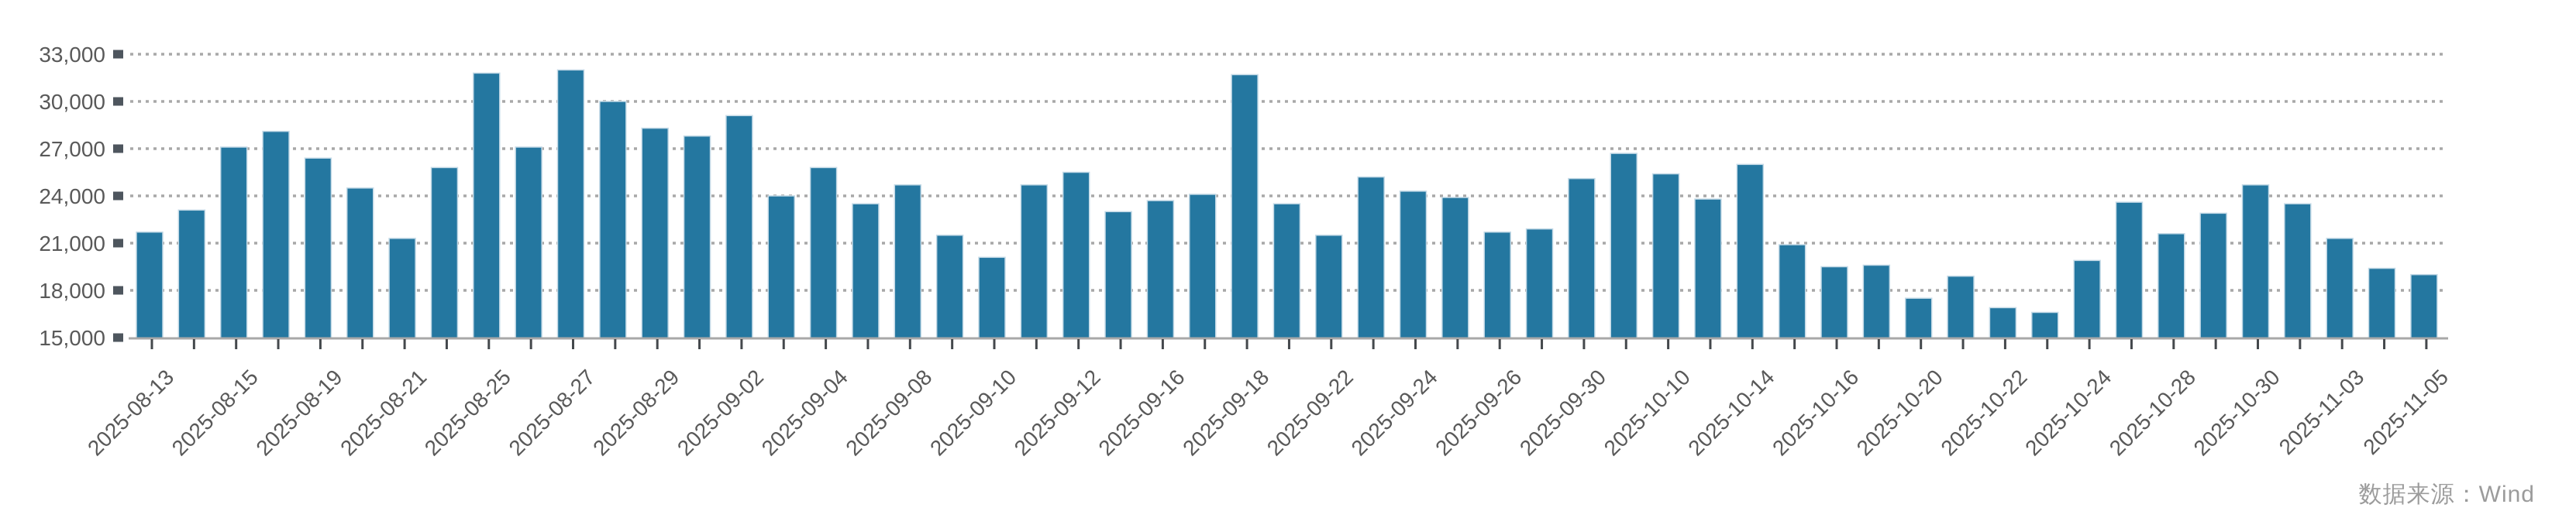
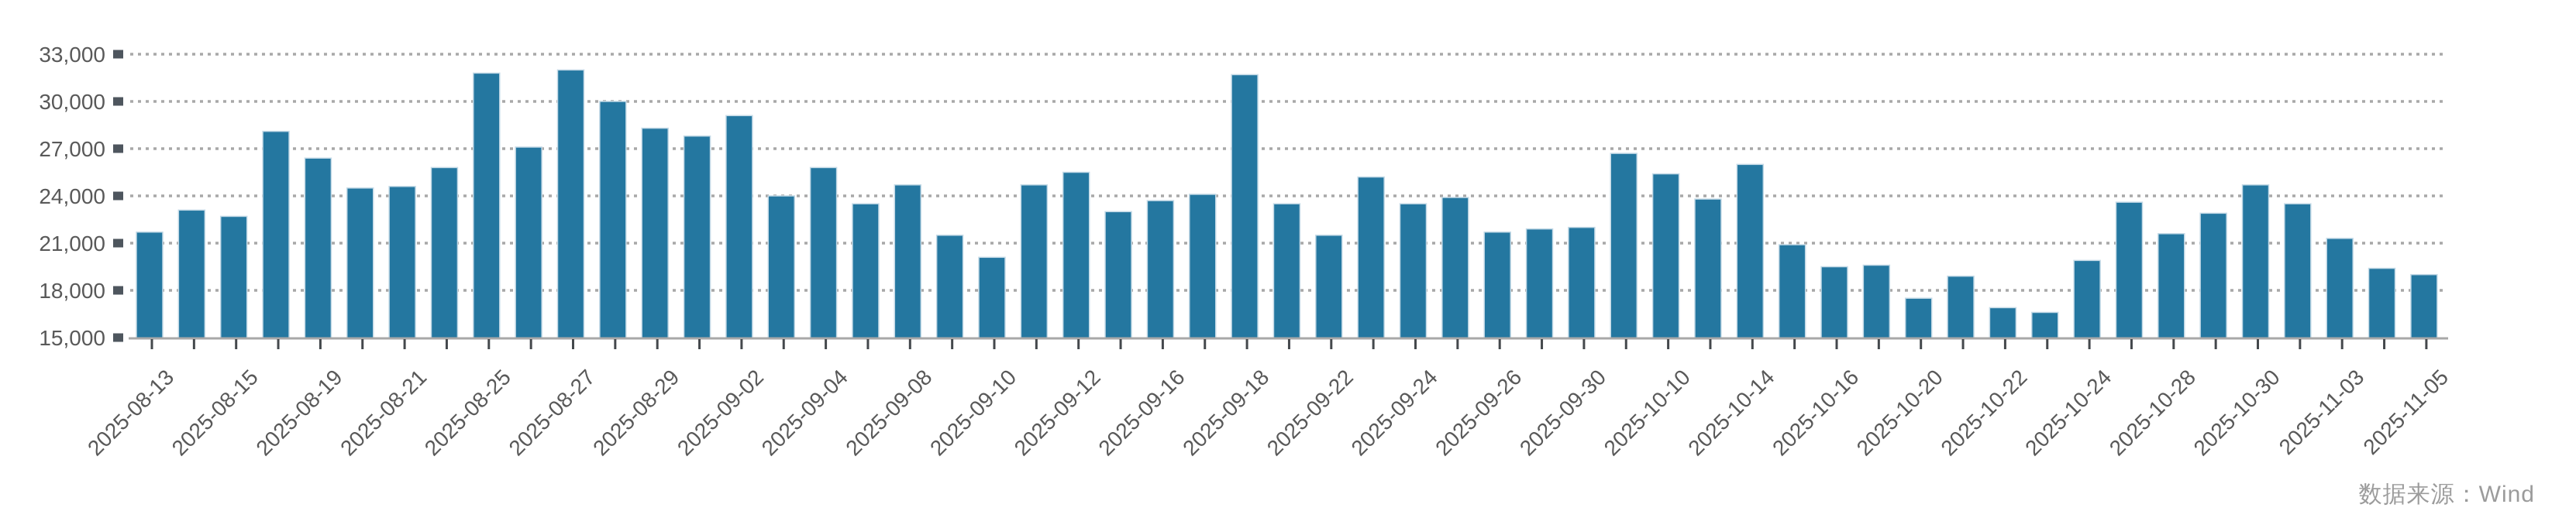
2025-08-15: 27100 -> 22700
2025-08-21: 21300 -> 24600
2025-09-24: 24300 -> 23500
2025-09-30: 25100 -> 22000
